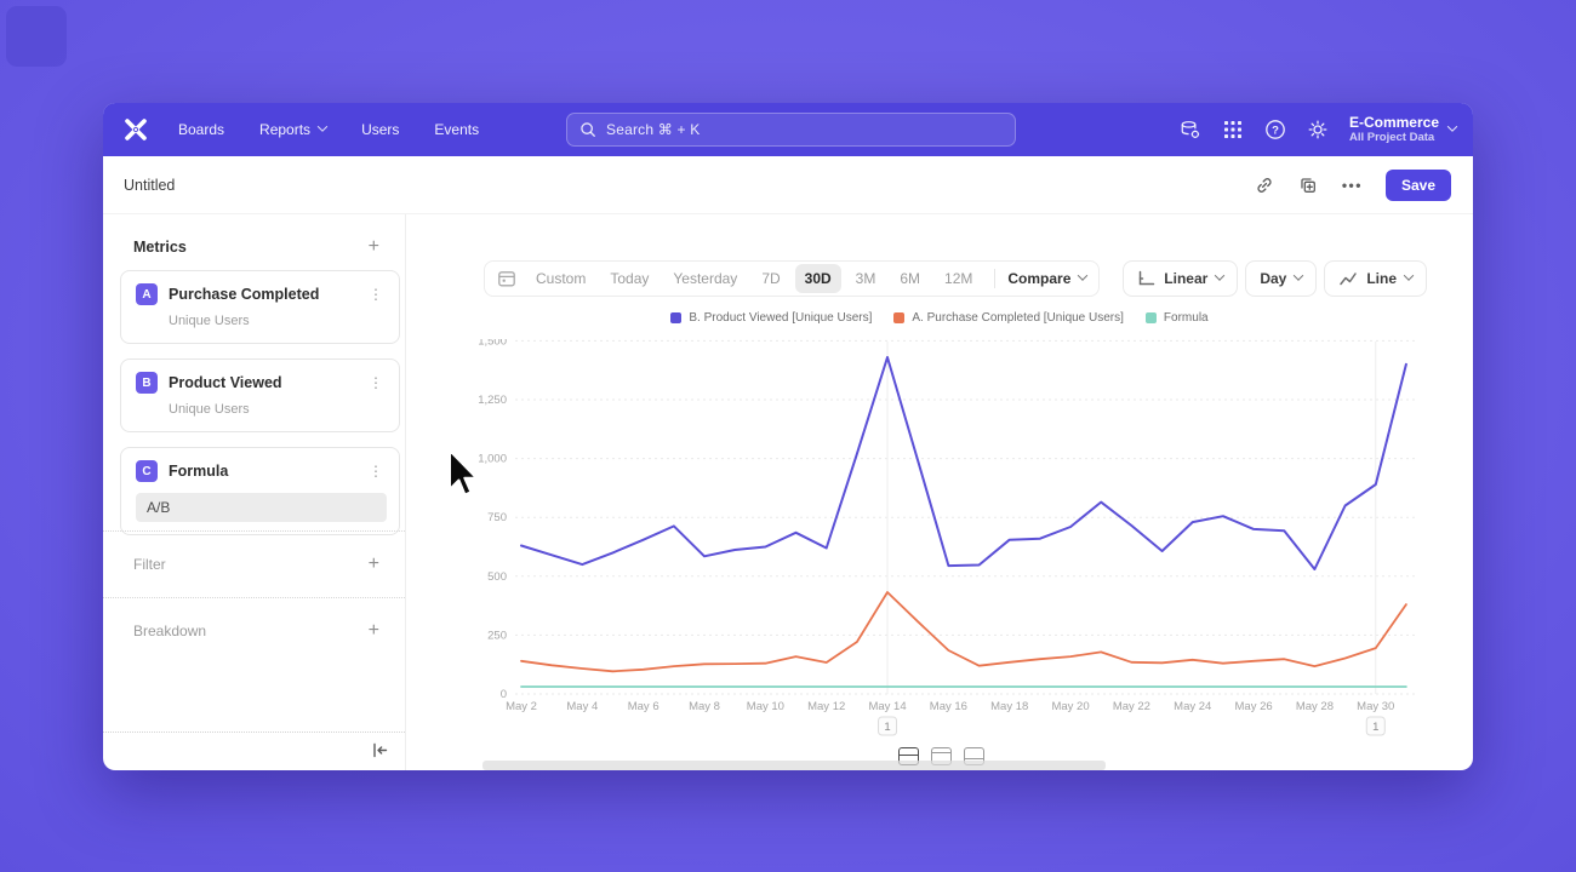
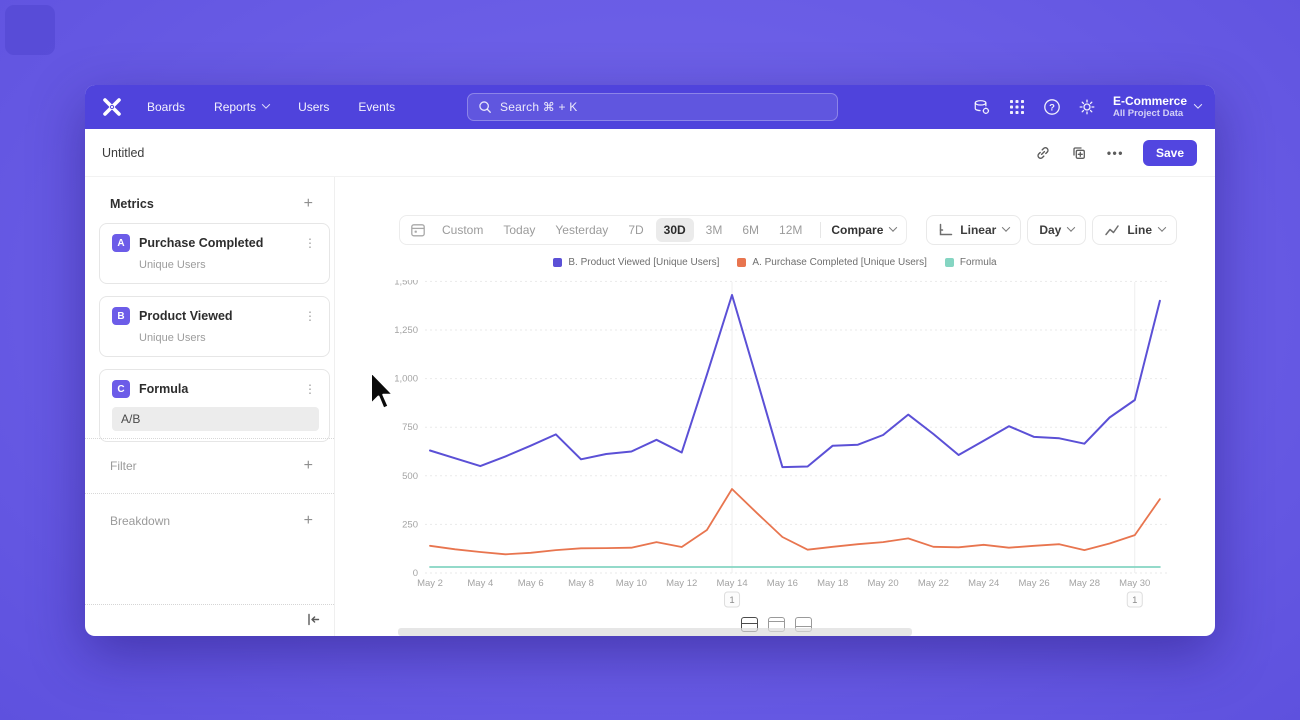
B. Product Viewed [Unique Users]/May 24: 730 -> 680
B. Product Viewed [Unique Users]/May 28: 530 -> 660
